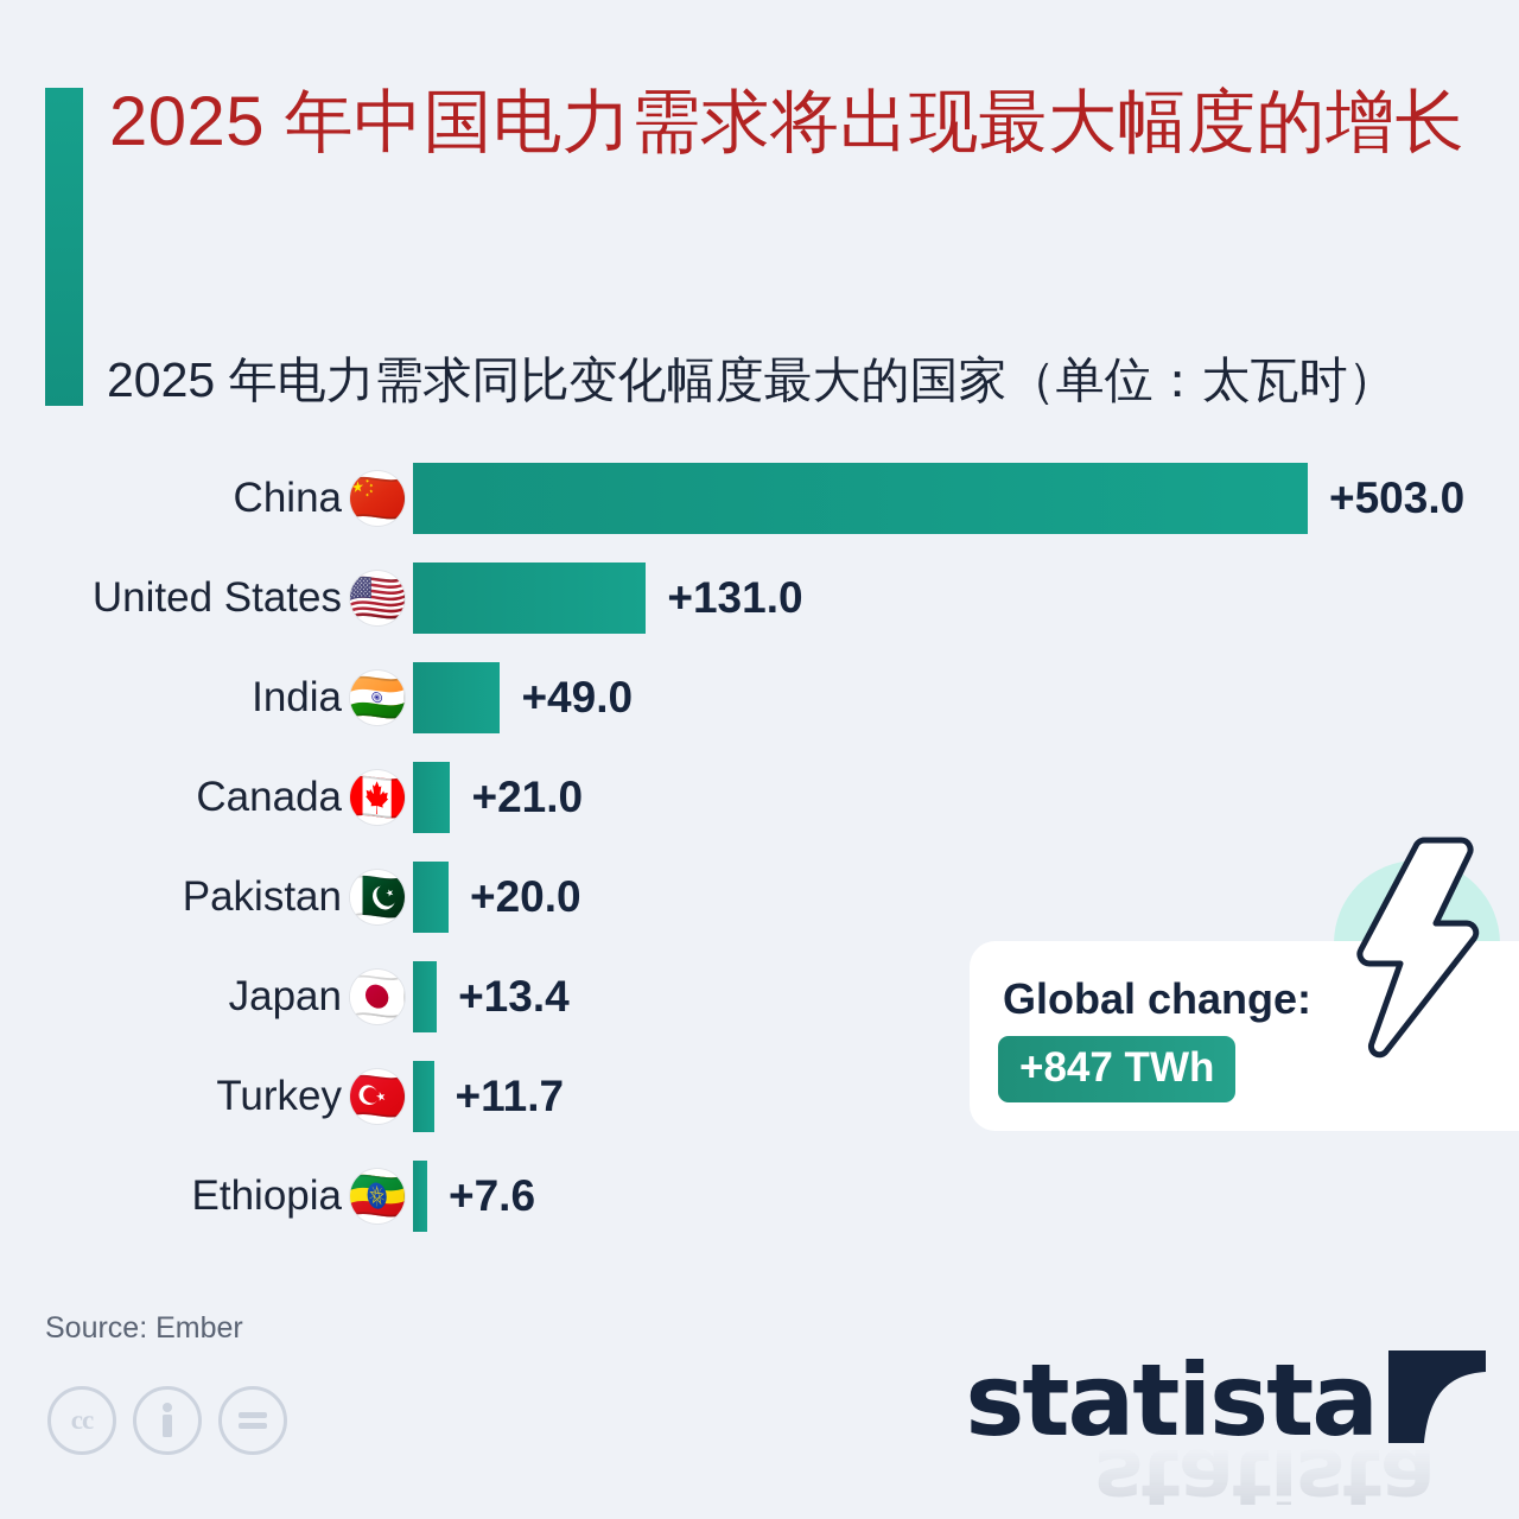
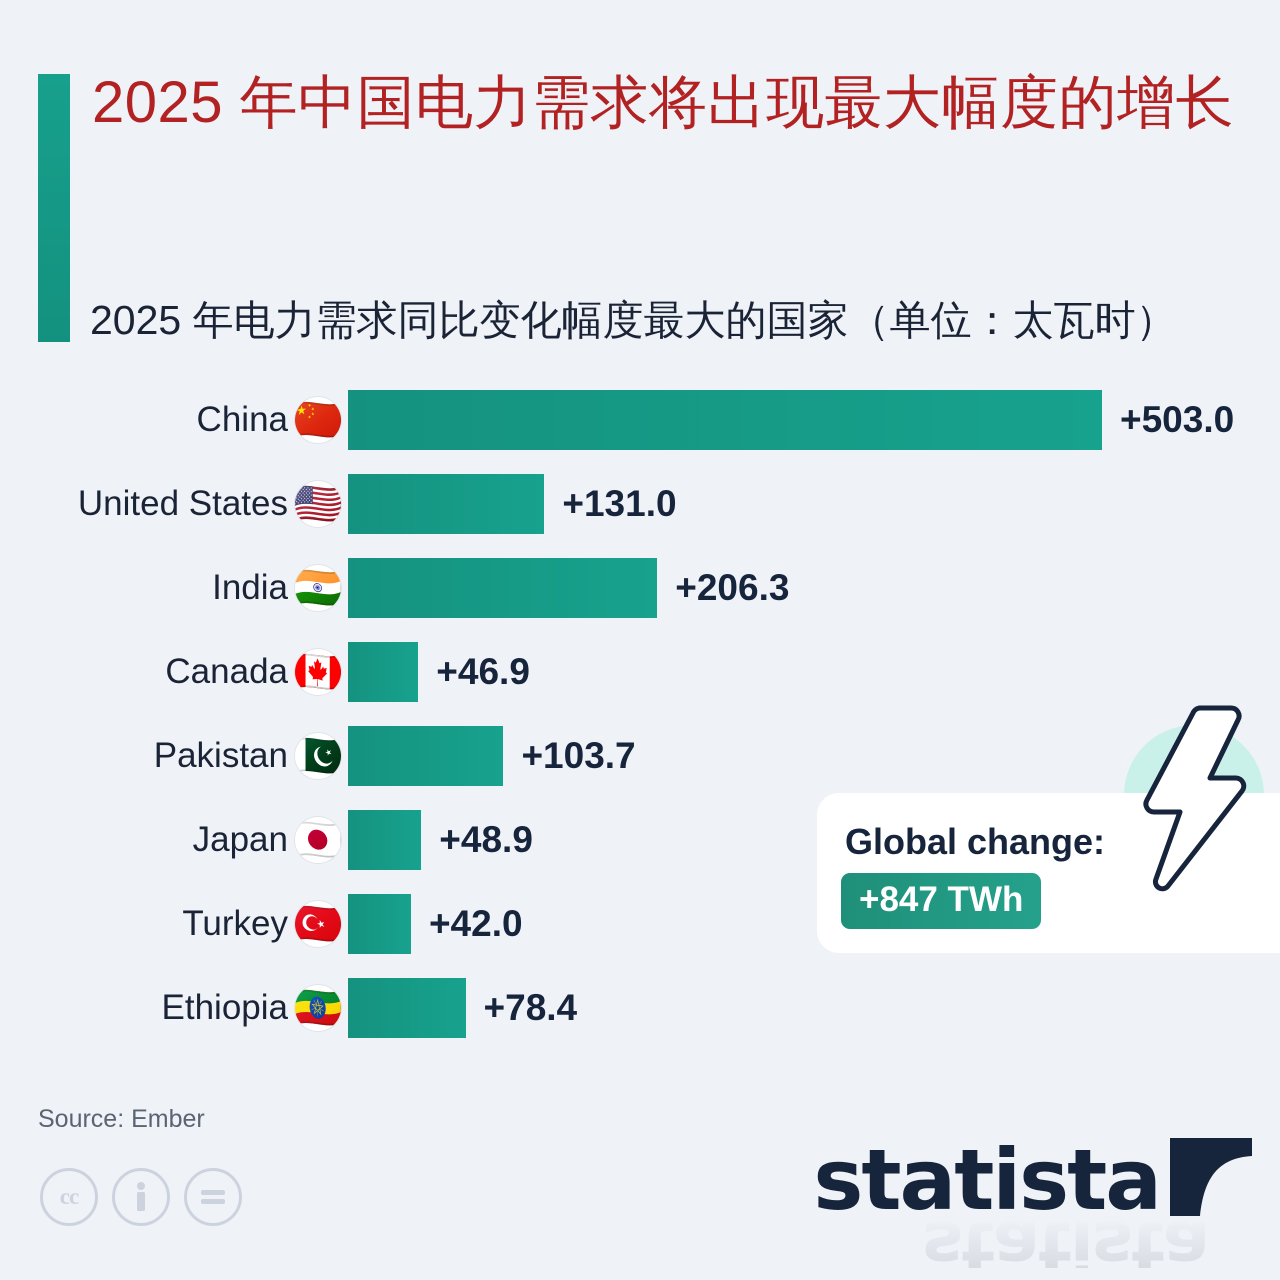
India: +49.0 -> +206.3
Canada: +21.0 -> +46.9
Pakistan: +20.0 -> +103.7
Japan: +13.4 -> +48.9
Turkey: +11.7 -> +42.0
Ethiopia: +7.6 -> +78.4
